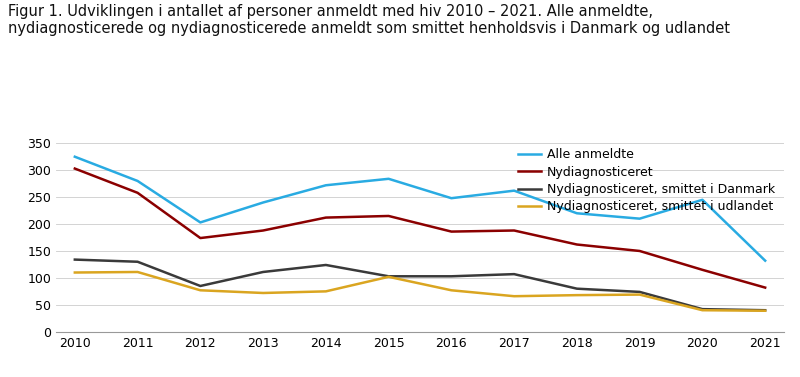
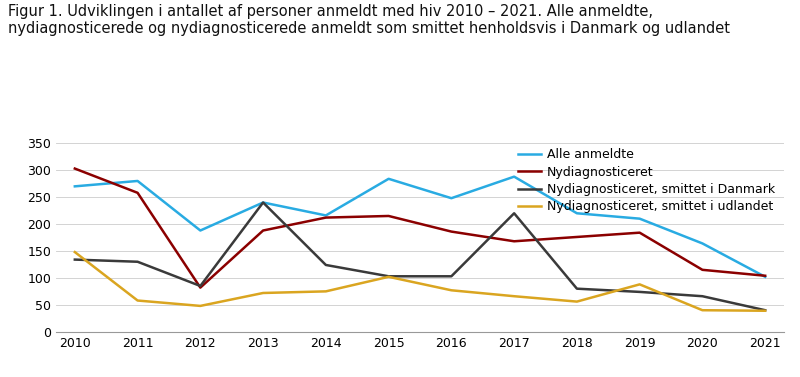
Alle anmeldte/2010: 325 -> 270
Nydiagnosticeret, smittet i udlandet/2010: 110 -> 148
Nydiagnosticeret, smittet i udlandet/2011: 111 -> 58
Alle anmeldte/2012: 203 -> 188
Nydiagnosticeret/2012: 174 -> 82
Nydiagnosticeret, smittet i udlandet/2012: 77 -> 48
Nydiagnosticeret, smittet i Danmark/2013: 111 -> 240
Alle anmeldte/2014: 272 -> 216
Alle anmeldte/2017: 262 -> 288
Nydiagnosticeret/2017: 188 -> 168
Nydiagnosticeret, smittet i Danmark/2017: 107 -> 220
Nydiagnosticeret/2018: 162 -> 176
Nydiagnosticeret, smittet i udlandet/2018: 68 -> 56
Nydiagnosticeret/2019: 150 -> 184
Nydiagnosticeret, smittet i udlandet/2019: 69 -> 88
Alle anmeldte/2020: 245 -> 164
Nydiagnosticeret, smittet i Danmark/2020: 42 -> 66
Alle anmeldte/2021: 132 -> 102
Nydiagnosticeret/2021: 82 -> 104
